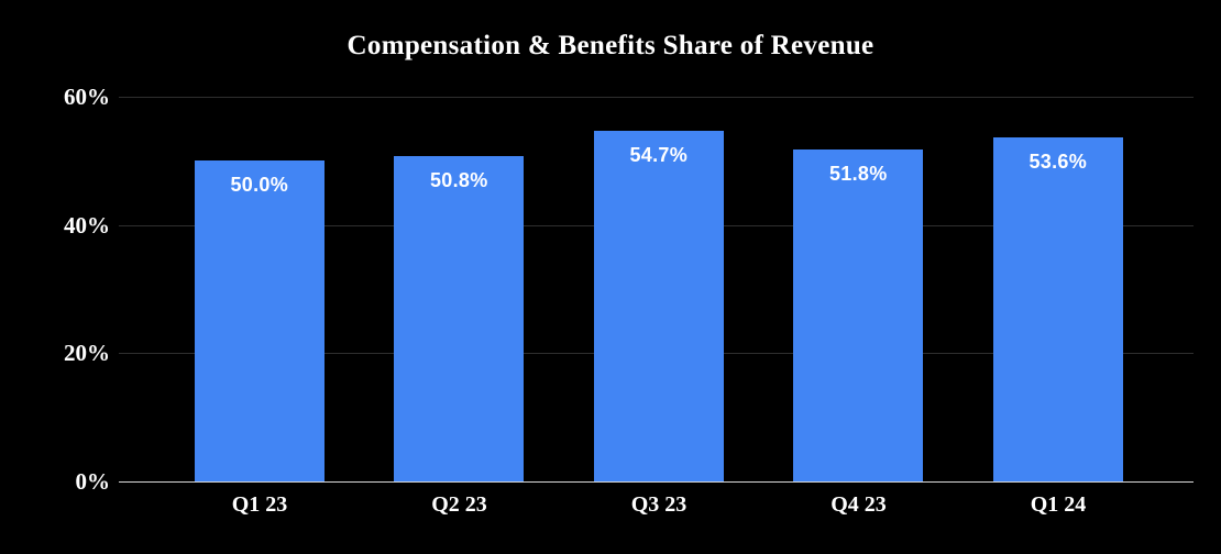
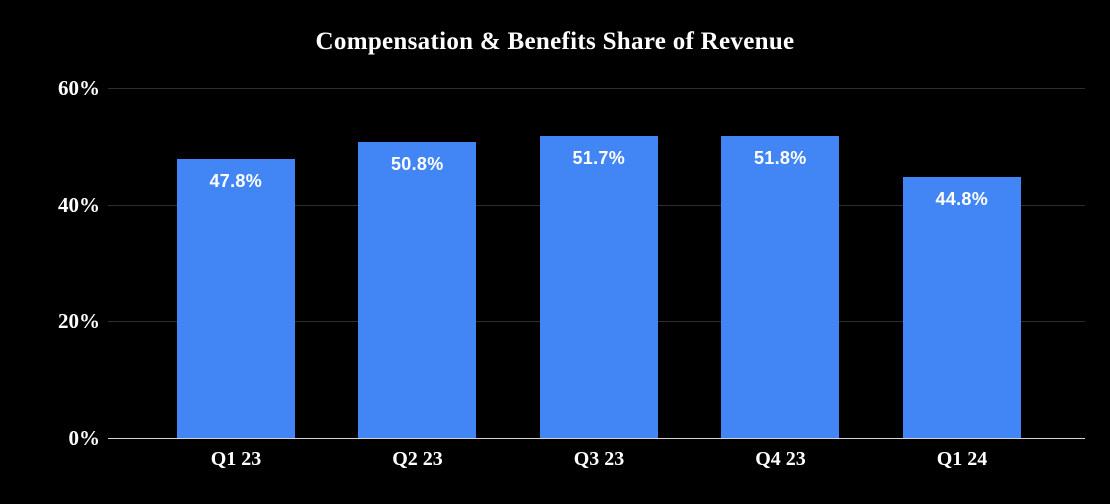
Q1 23: 50.0% -> 47.8%
Q3 23: 54.7% -> 51.7%
Q1 24: 53.6% -> 44.8%
